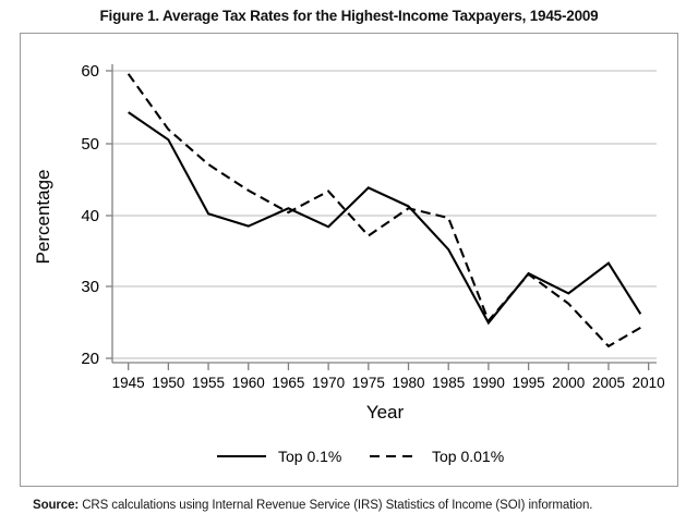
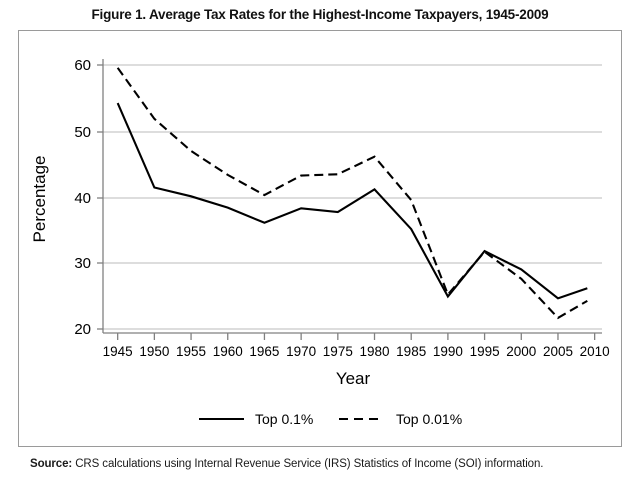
Top 0.1%/1950: 51 -> 42
Top 0.1%/1965: 41 -> 36
Top 0.1%/1975: 44 -> 38
Top 0.01%/1975: 37 -> 44
Top 0.01%/1980: 41 -> 46
Top 0.1%/2005: 33 -> 24
